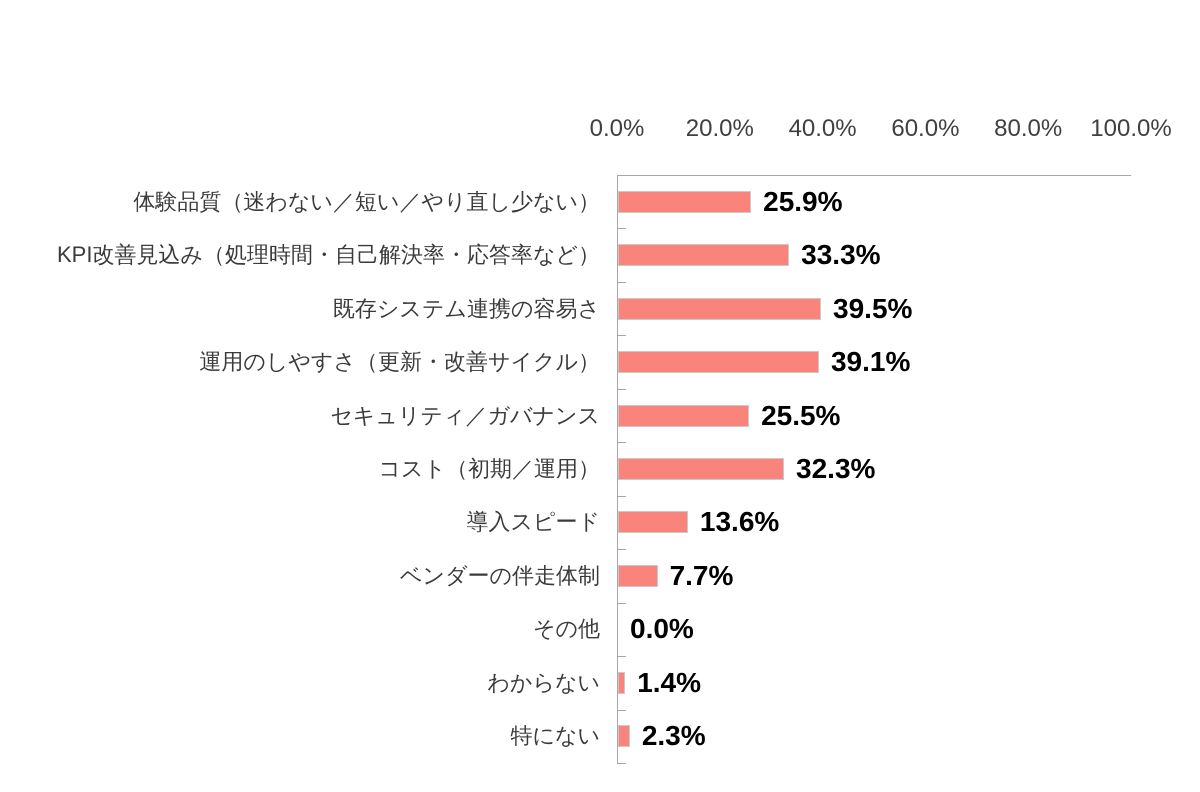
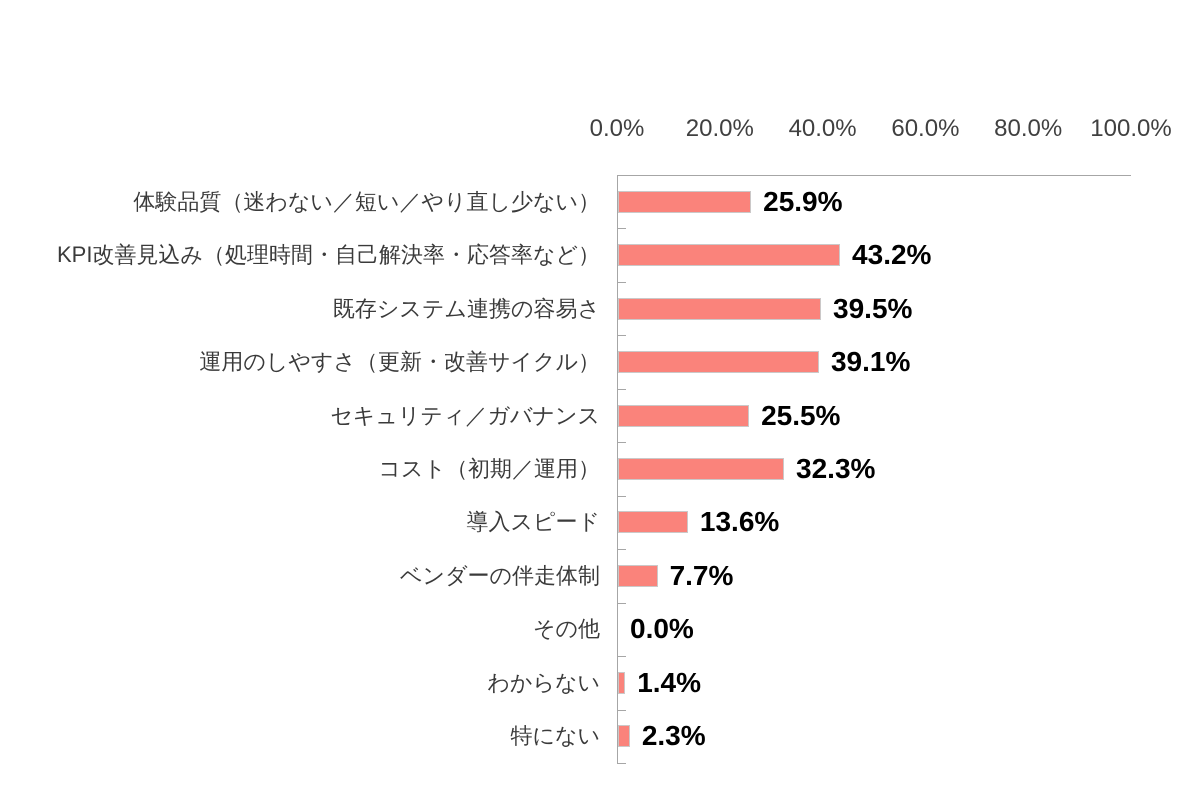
KPI改善見込み（処理時間・自己解決率・応答率など）: 33.3% -> 43.2%
